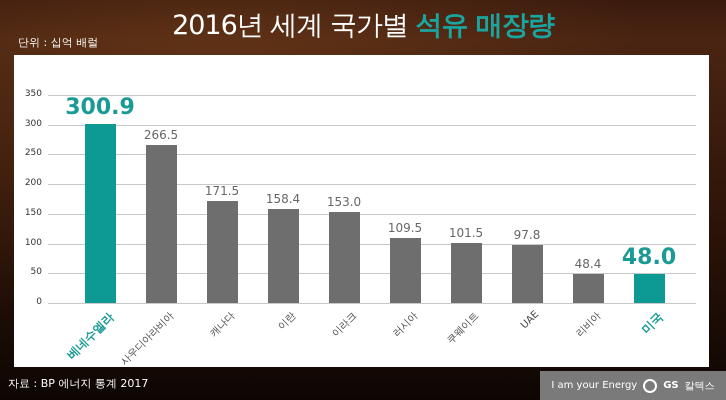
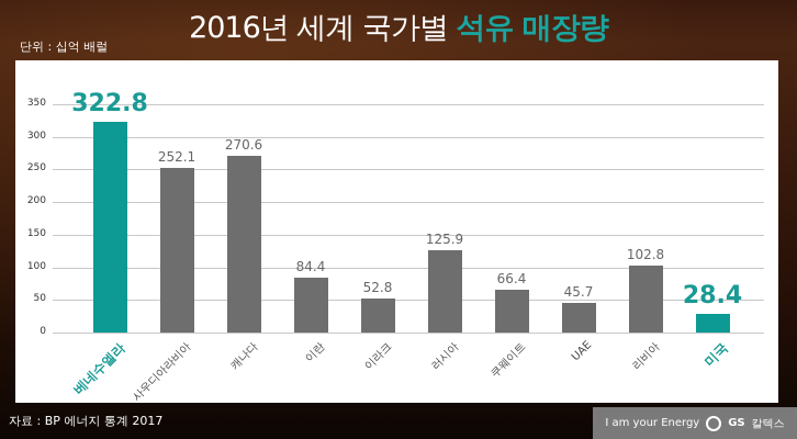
베네수엘라: 300.9 -> 322.8
사우디아라비아: 266.5 -> 252.1
캐나다: 171.5 -> 270.6
이란: 158.4 -> 84.4
이라크: 153.0 -> 52.8
러시아: 109.5 -> 125.9
쿠웨이트: 101.5 -> 66.4
UAE: 97.8 -> 45.7
리비아: 48.4 -> 102.8
미국: 48.0 -> 28.4
